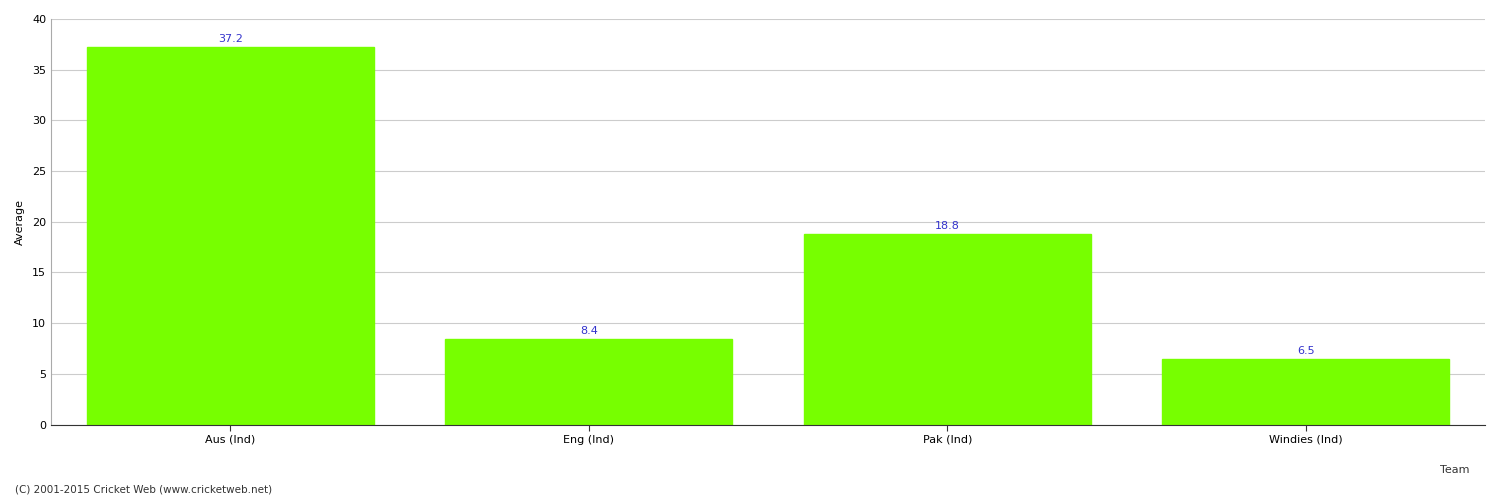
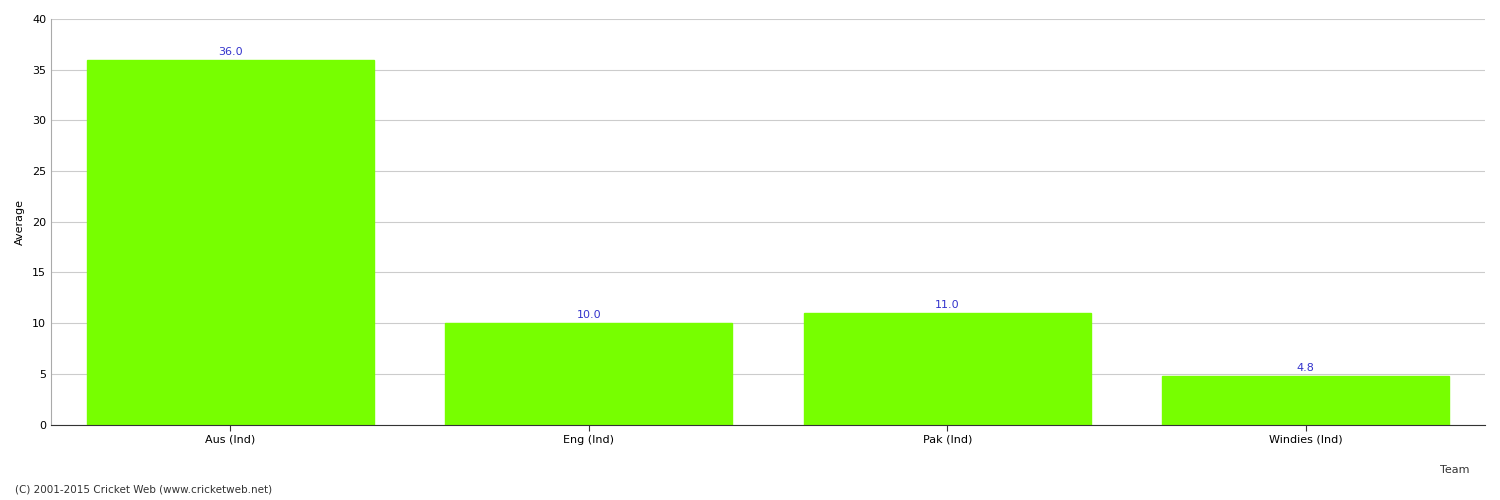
Aus (Ind): 37.2 -> 36.0
Eng (Ind): 8.4 -> 10.0
Pak (Ind): 18.8 -> 11.0
Windies (Ind): 6.5 -> 4.8
